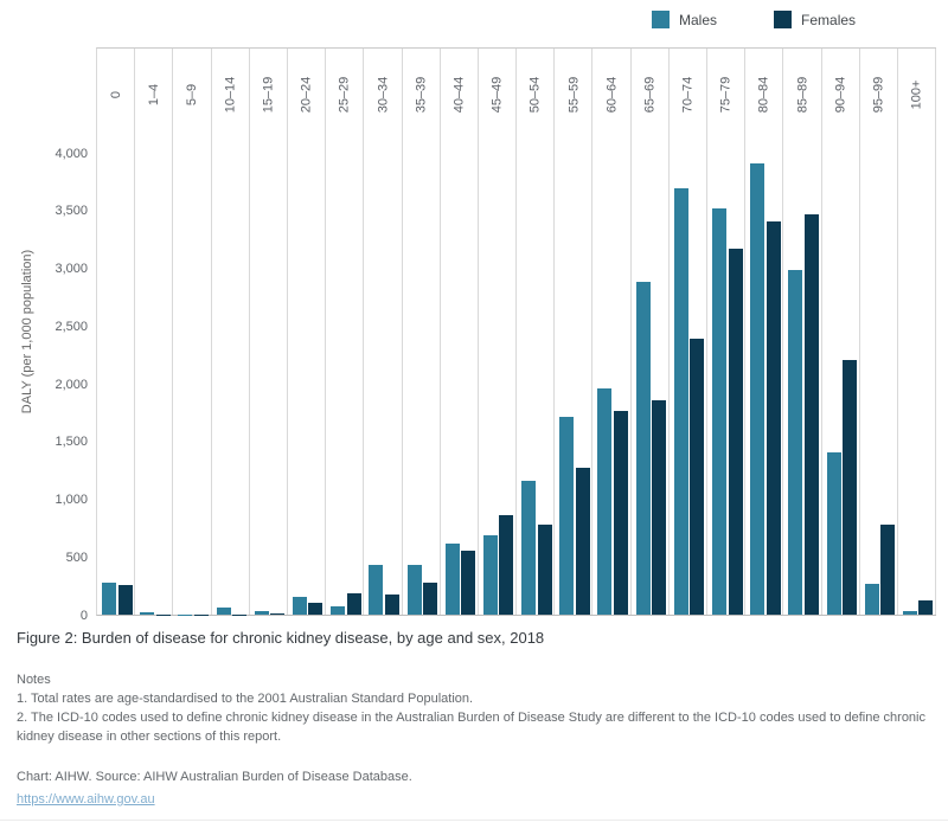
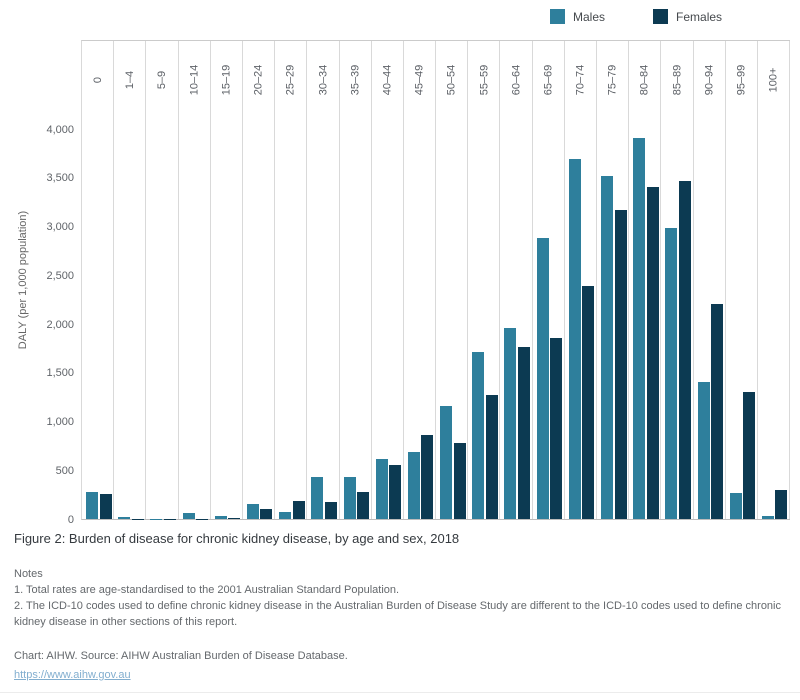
Females/95–99: 800 -> 1300
Females/100+: 100 -> 300
